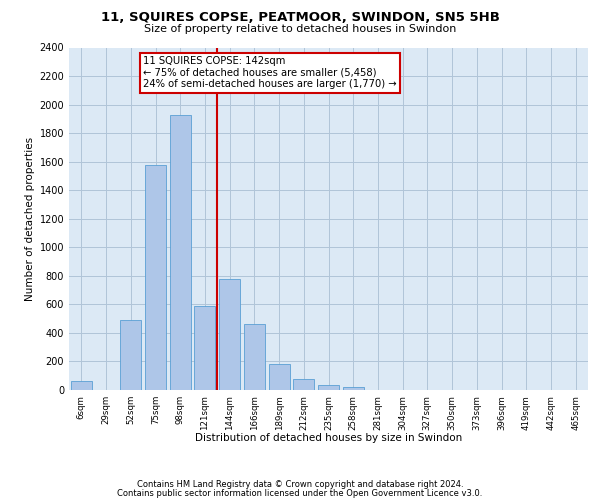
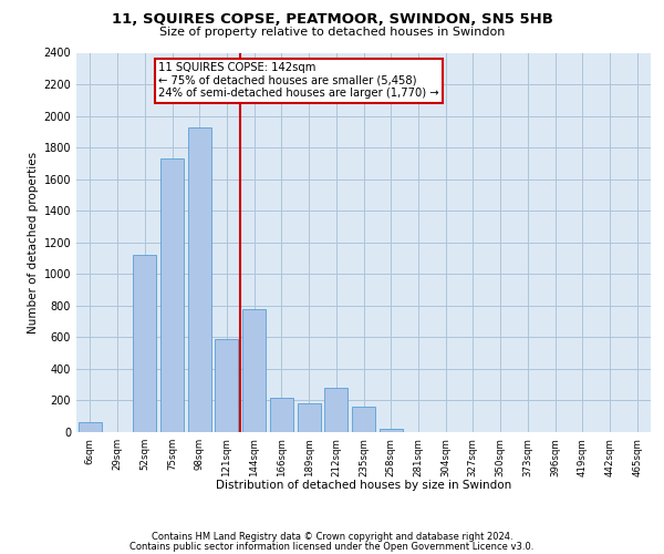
52sqm: 490 -> 1120
75sqm: 1580 -> 1730
166sqm: 460 -> 220
212sqm: 80 -> 280
235sqm: 40 -> 160
